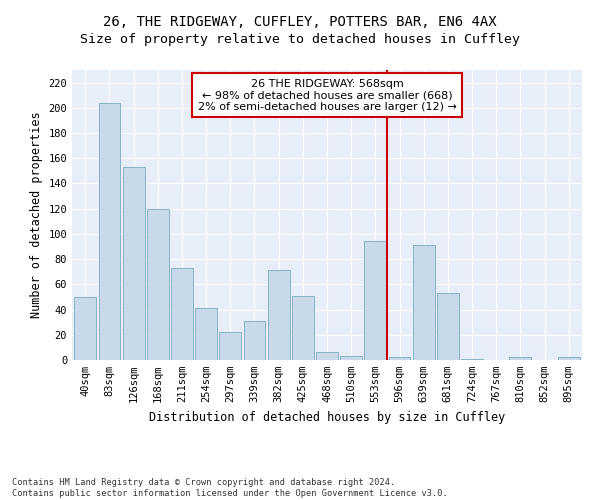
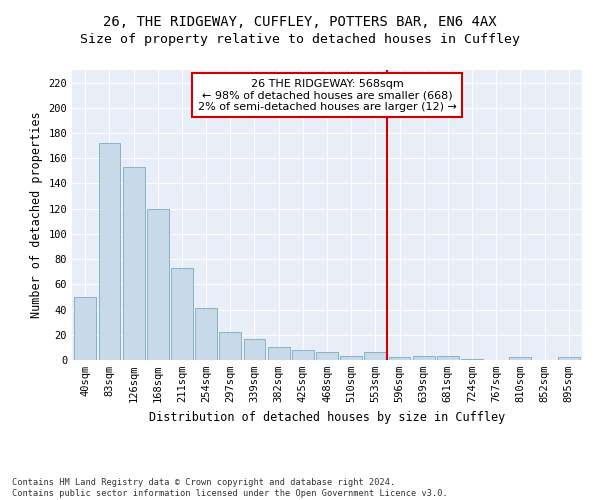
83sqm: 204 -> 172
339sqm: 31 -> 17
382sqm: 71 -> 10
425sqm: 51 -> 8
553sqm: 94 -> 6
639sqm: 91 -> 3
681sqm: 53 -> 3
